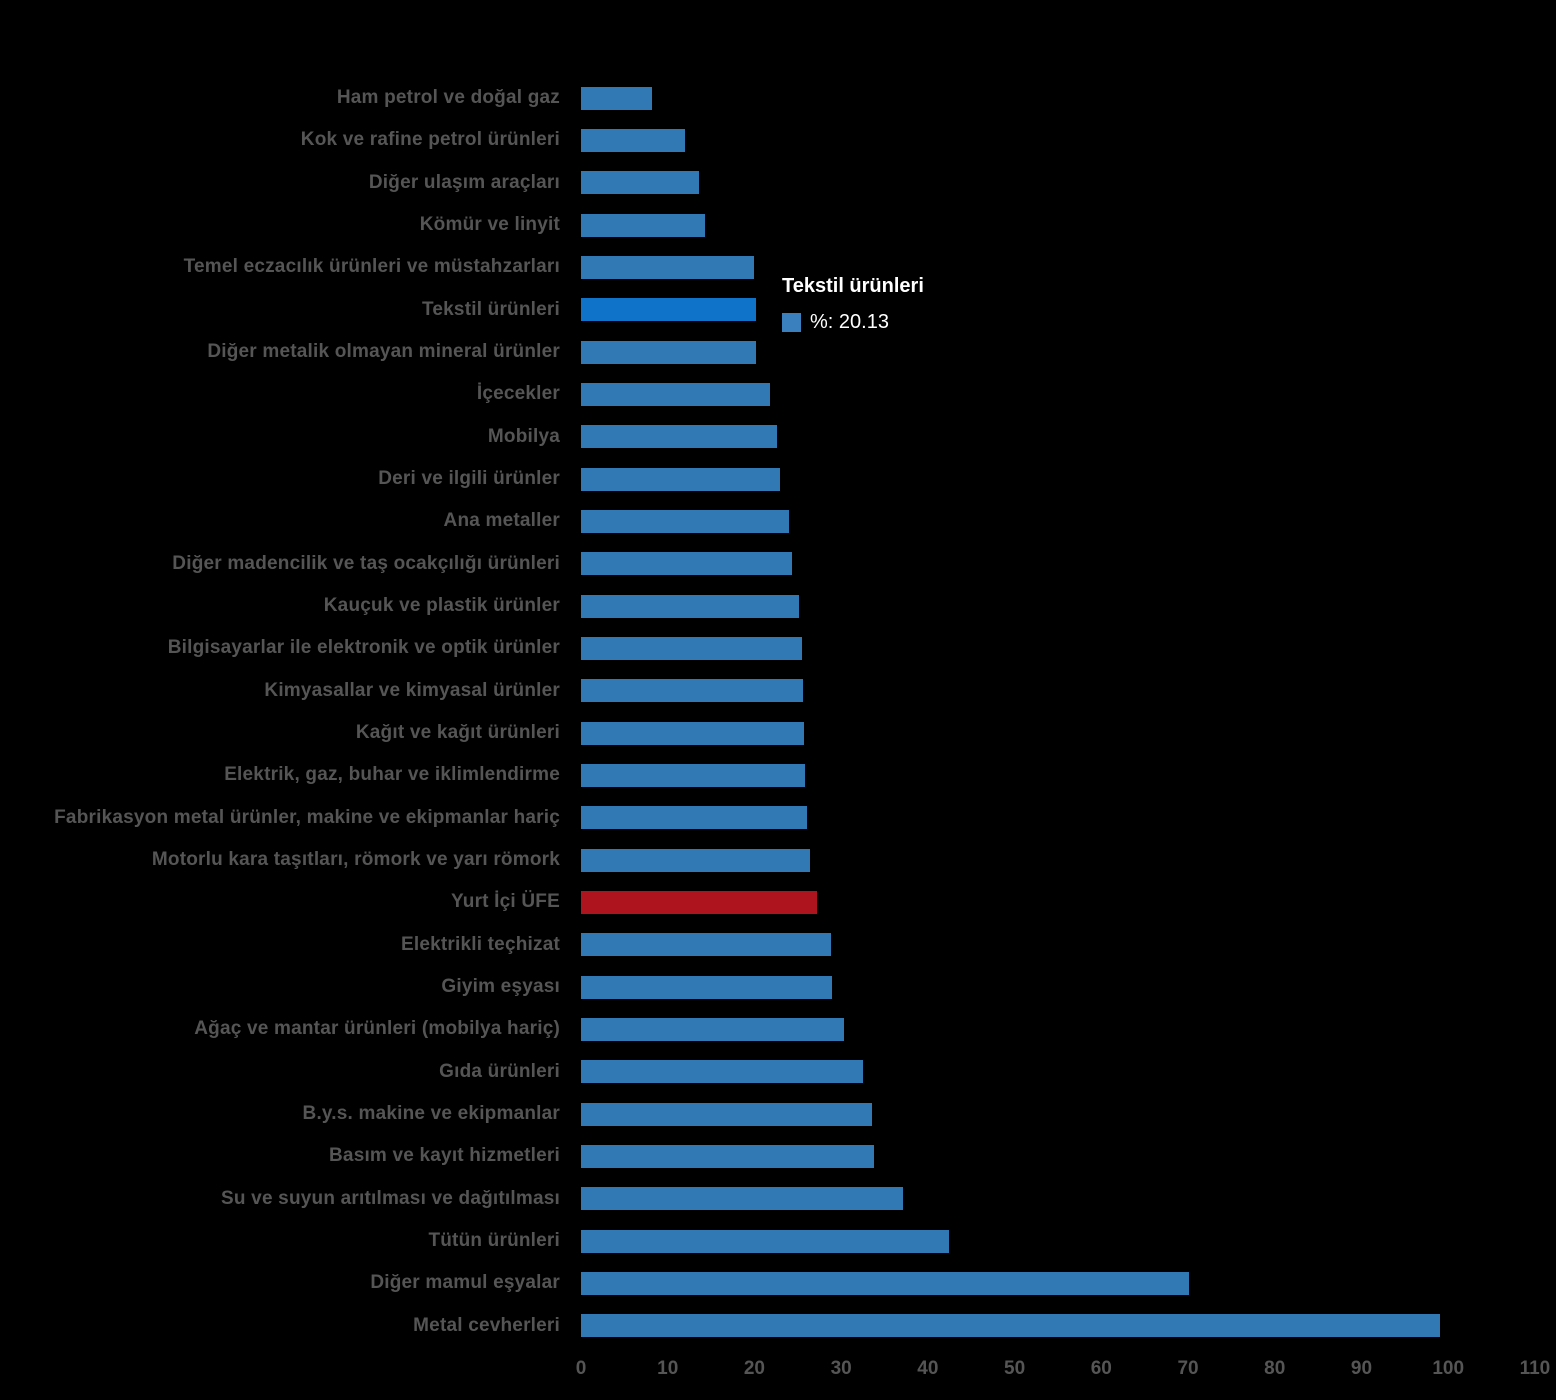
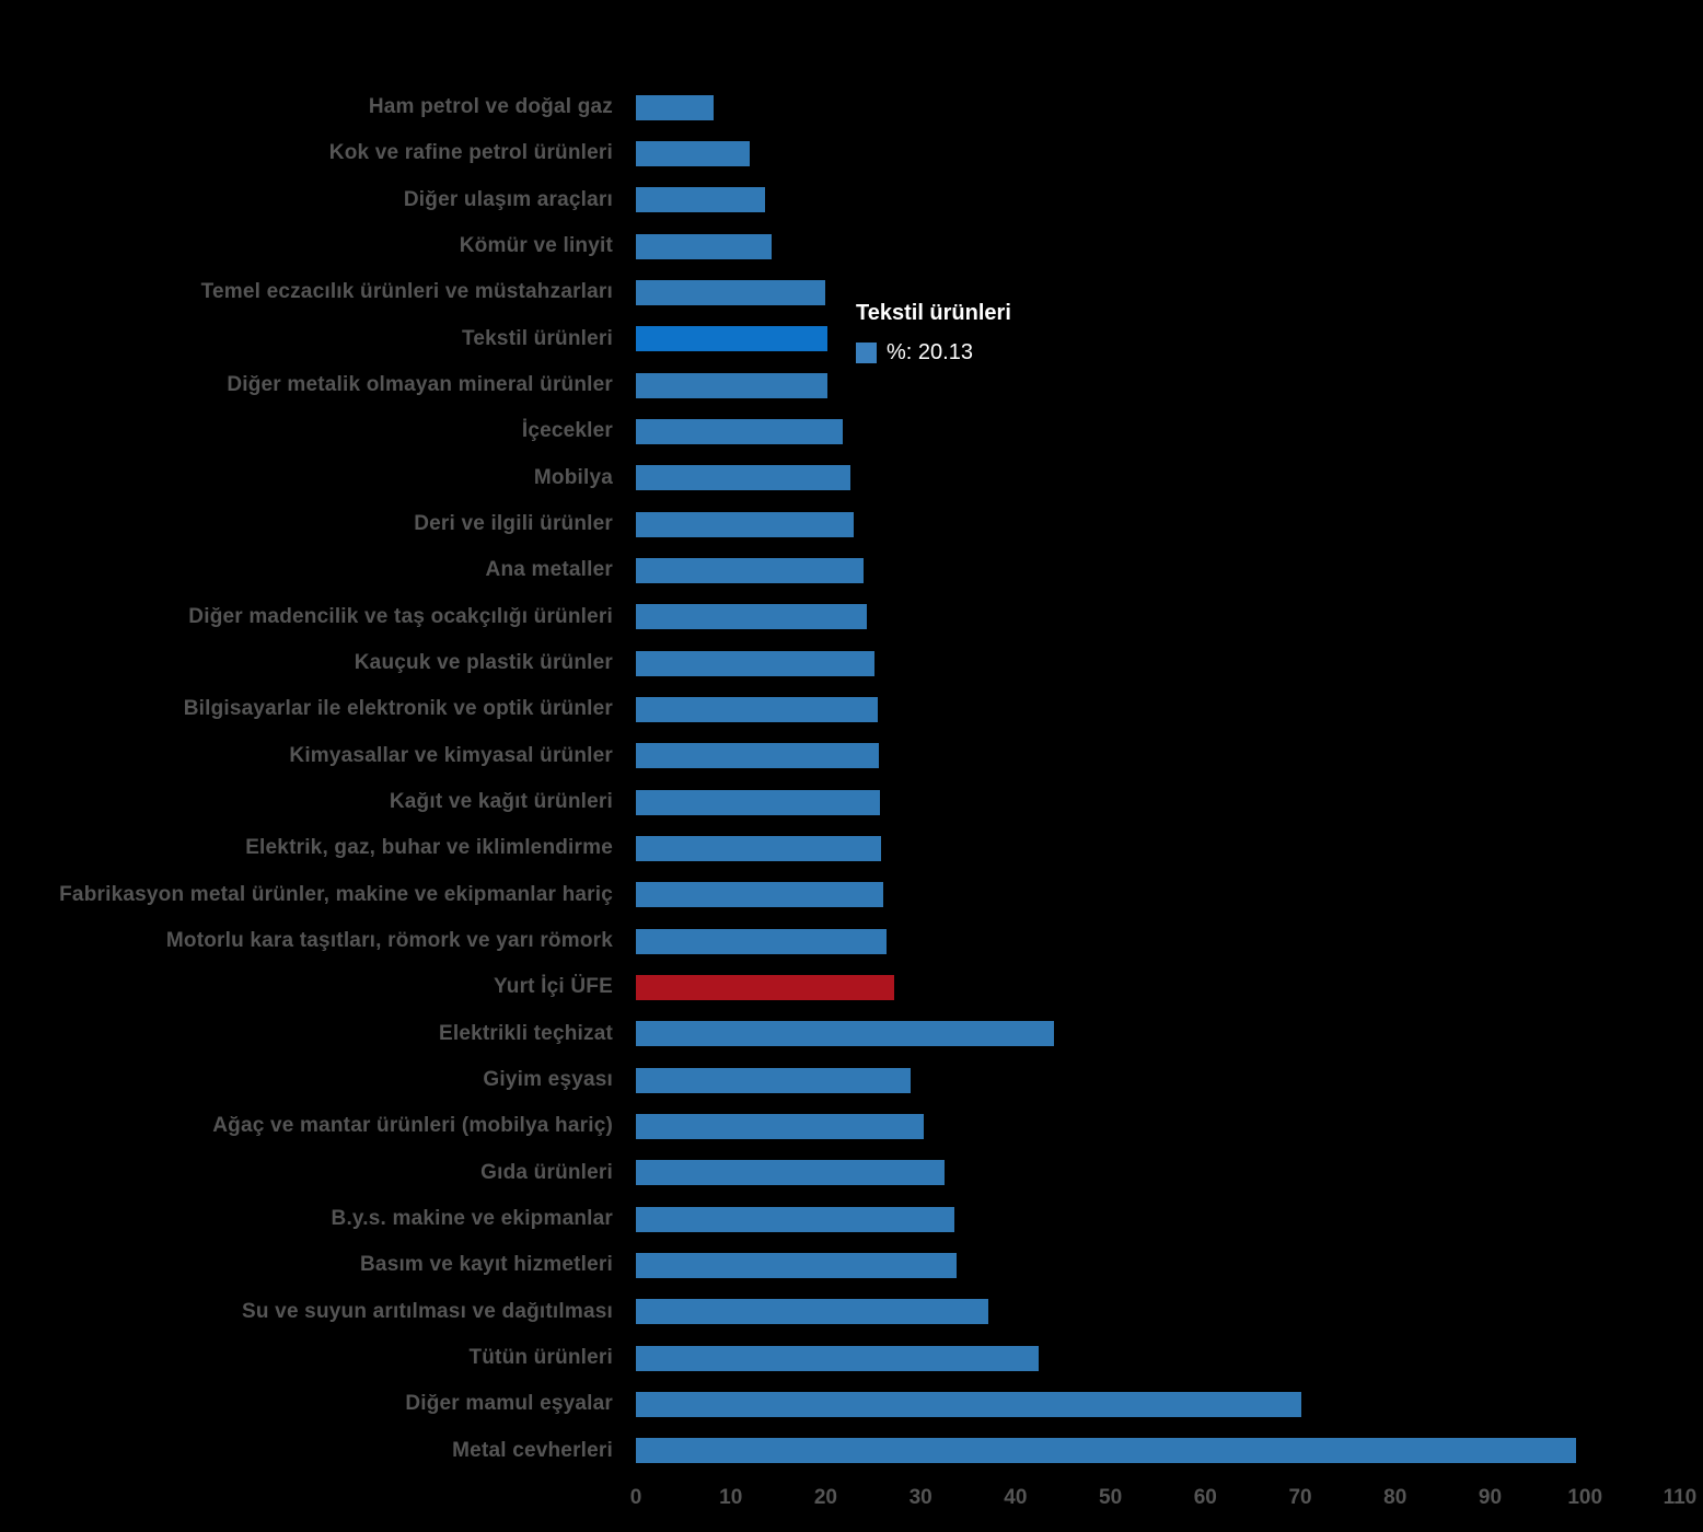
Elektrikli teçhizat: 29 -> 44
